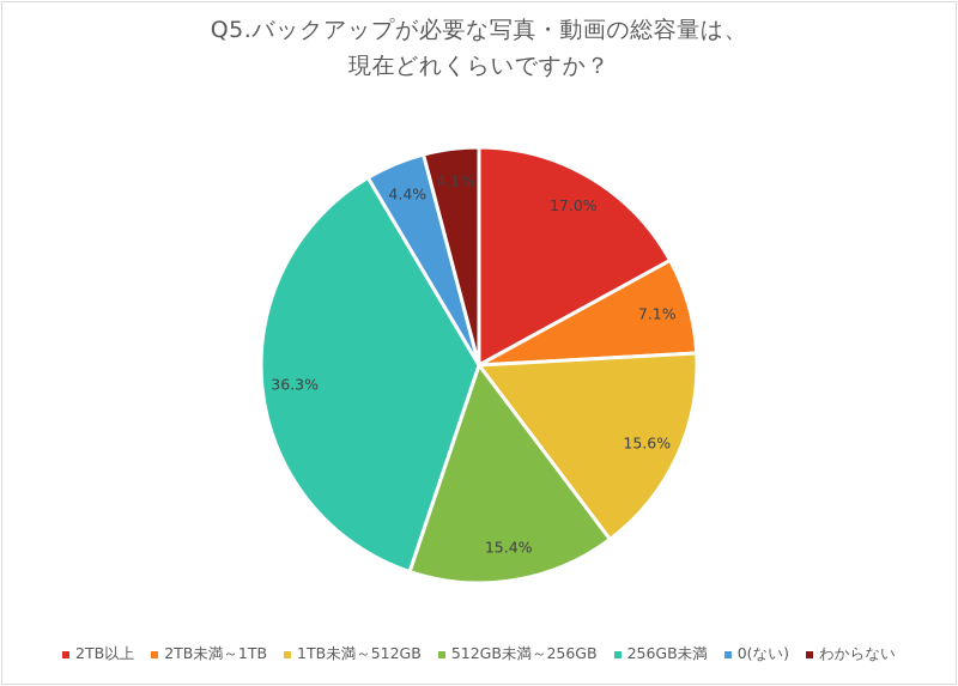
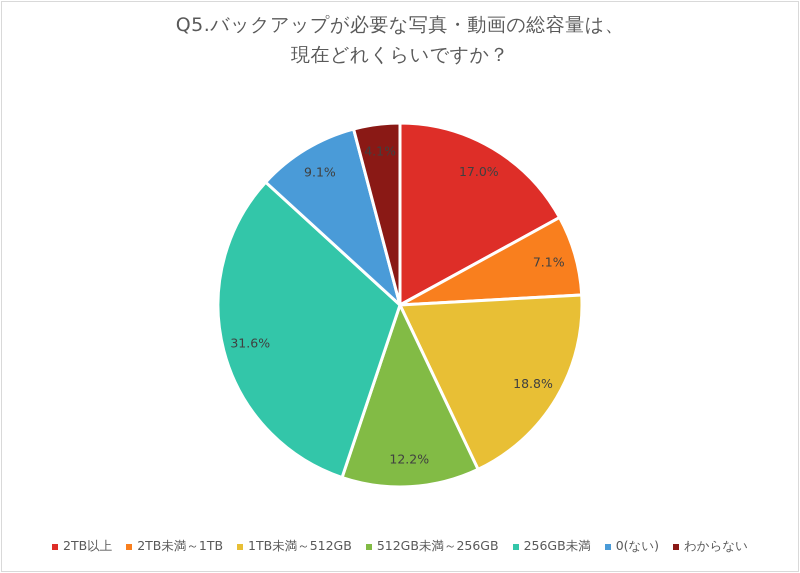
1TB未満～512GB: 15.6% -> 18.8%
512GB未満～256GB: 15.4% -> 12.2%
256GB未満: 36.3% -> 31.6%
0(ない): 4.4% -> 9.1%
